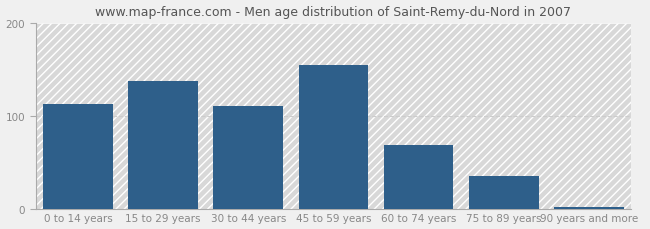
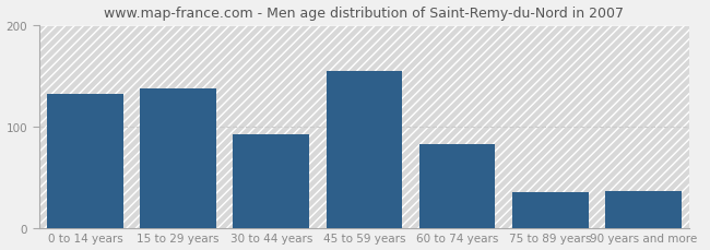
0 to 14 years: 113 -> 132
30 to 44 years: 111 -> 92
60 to 74 years: 68 -> 82
90 years and more: 2 -> 36
